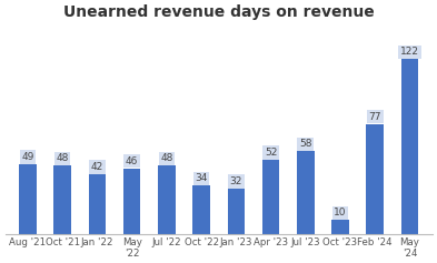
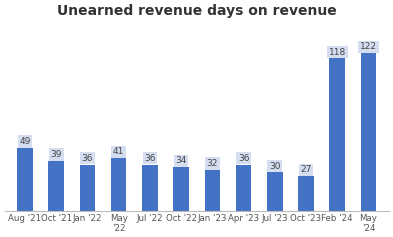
Oct '21: 48 -> 39
Jan '22: 42 -> 36
May '22: 46 -> 41
Jul '22: 48 -> 36
Apr '23: 52 -> 36
Jul '23: 58 -> 30
Oct '23: 10 -> 27
Feb '24: 77 -> 118
